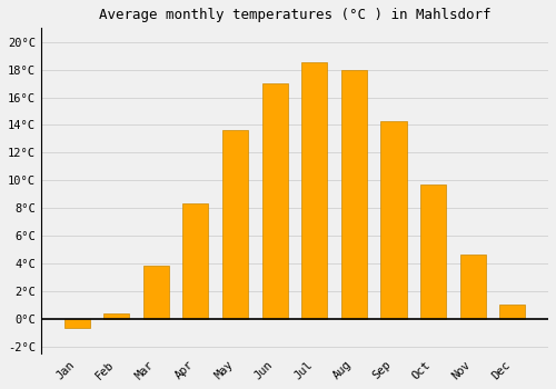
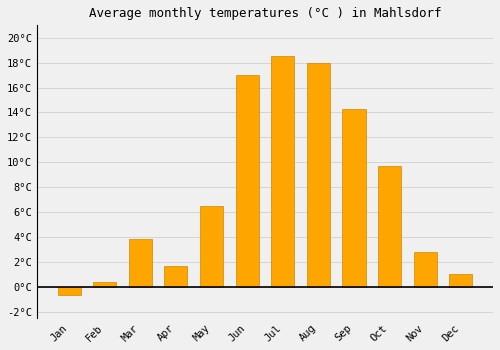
Apr: 8.3°C -> 1.7°C
May: 13.6°C -> 6.5°C
Nov: 4.6°C -> 2.8°C
